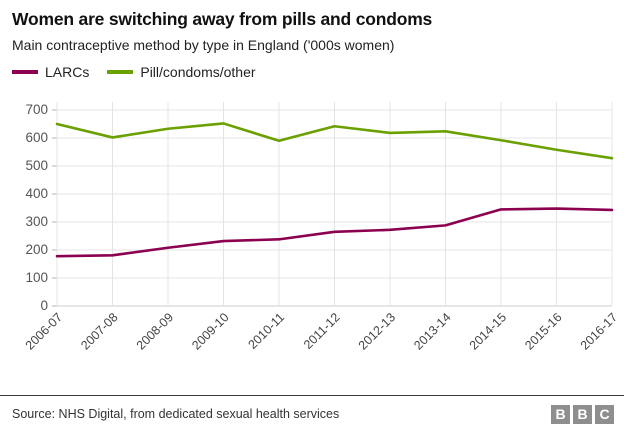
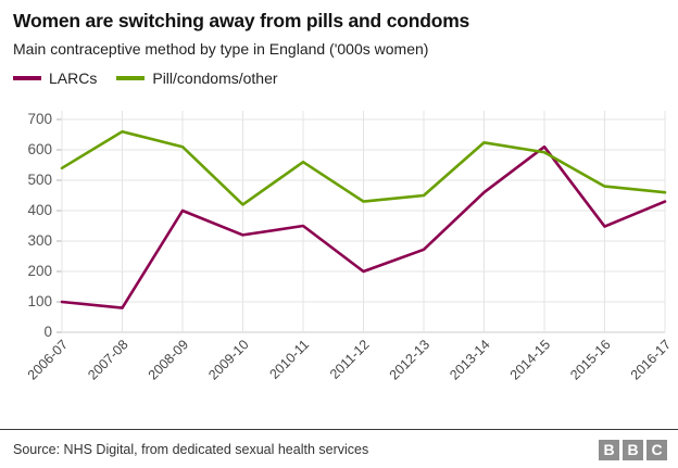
LARCs/2006-07: 180 -> 100
Pill/condoms/other/2006-07: 650 -> 540
LARCs/2007-08: 180 -> 80
Pill/condoms/other/2007-08: 600 -> 660
LARCs/2008-09: 210 -> 400
Pill/condoms/other/2008-09: 630 -> 610
LARCs/2009-10: 230 -> 320
Pill/condoms/other/2009-10: 650 -> 420
LARCs/2010-11: 240 -> 350
Pill/condoms/other/2010-11: 590 -> 560
LARCs/2011-12: 260 -> 200
Pill/condoms/other/2011-12: 640 -> 430
Pill/condoms/other/2012-13: 620 -> 450
LARCs/2013-14: 290 -> 460
LARCs/2014-15: 340 -> 610
Pill/condoms/other/2015-16: 560 -> 480
LARCs/2016-17: 340 -> 430
Pill/condoms/other/2016-17: 530 -> 460
